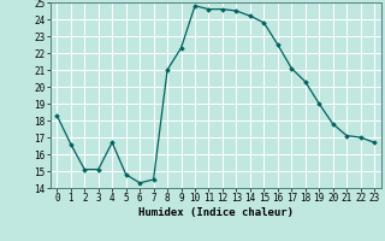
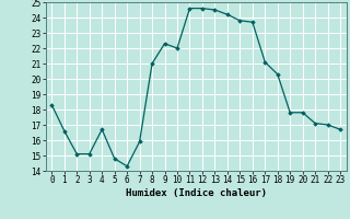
7: 14.5 -> 15.9
10: 24.8 -> 22.0
16: 22.5 -> 23.7
19: 19.0 -> 17.8
